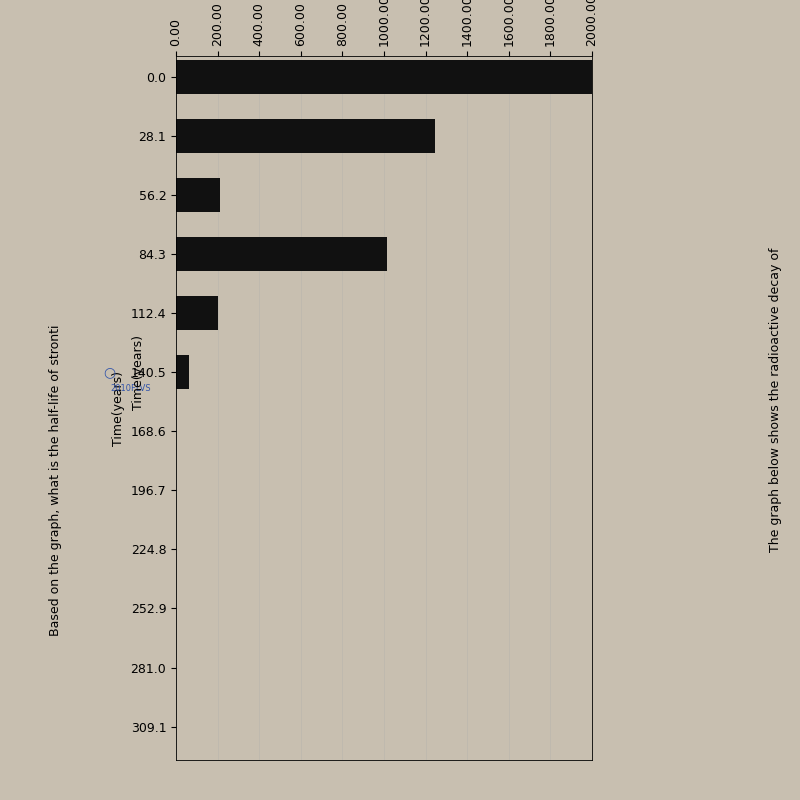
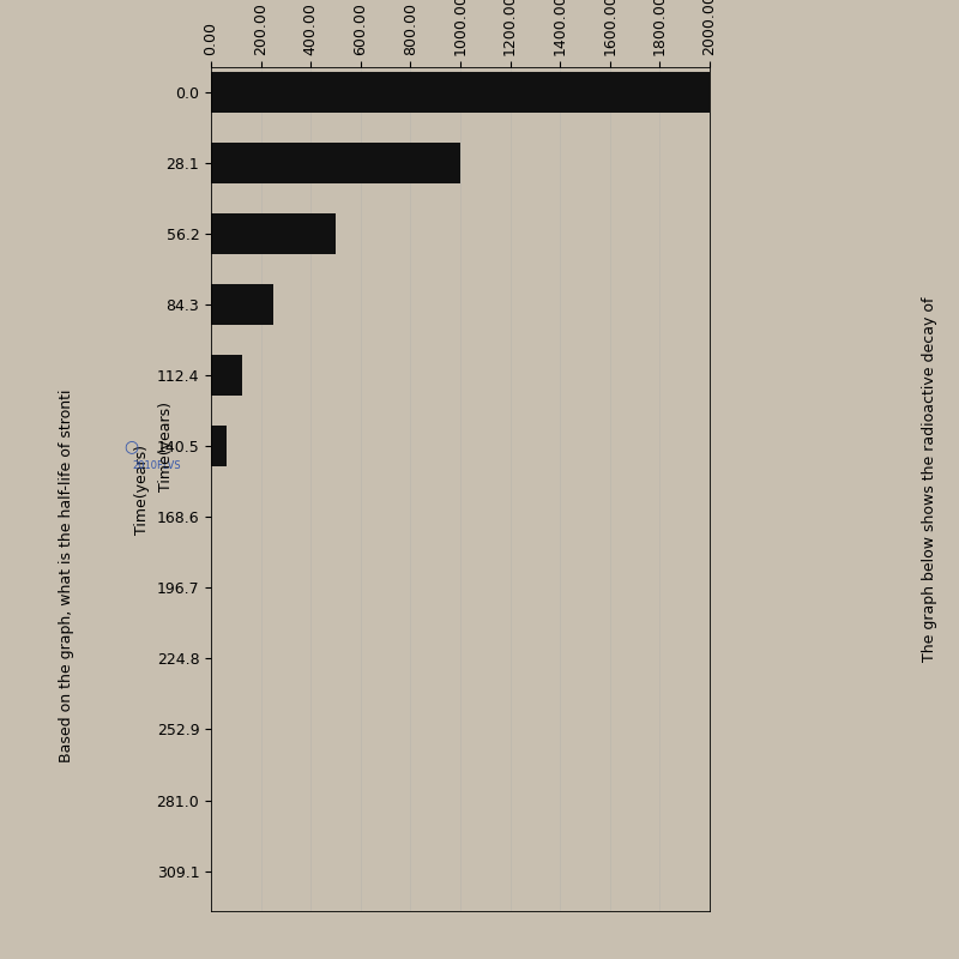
28.1: 1245 -> 1000
56.2: 210 -> 500
84.3: 1015 -> 250
112.4: 200 -> 125
